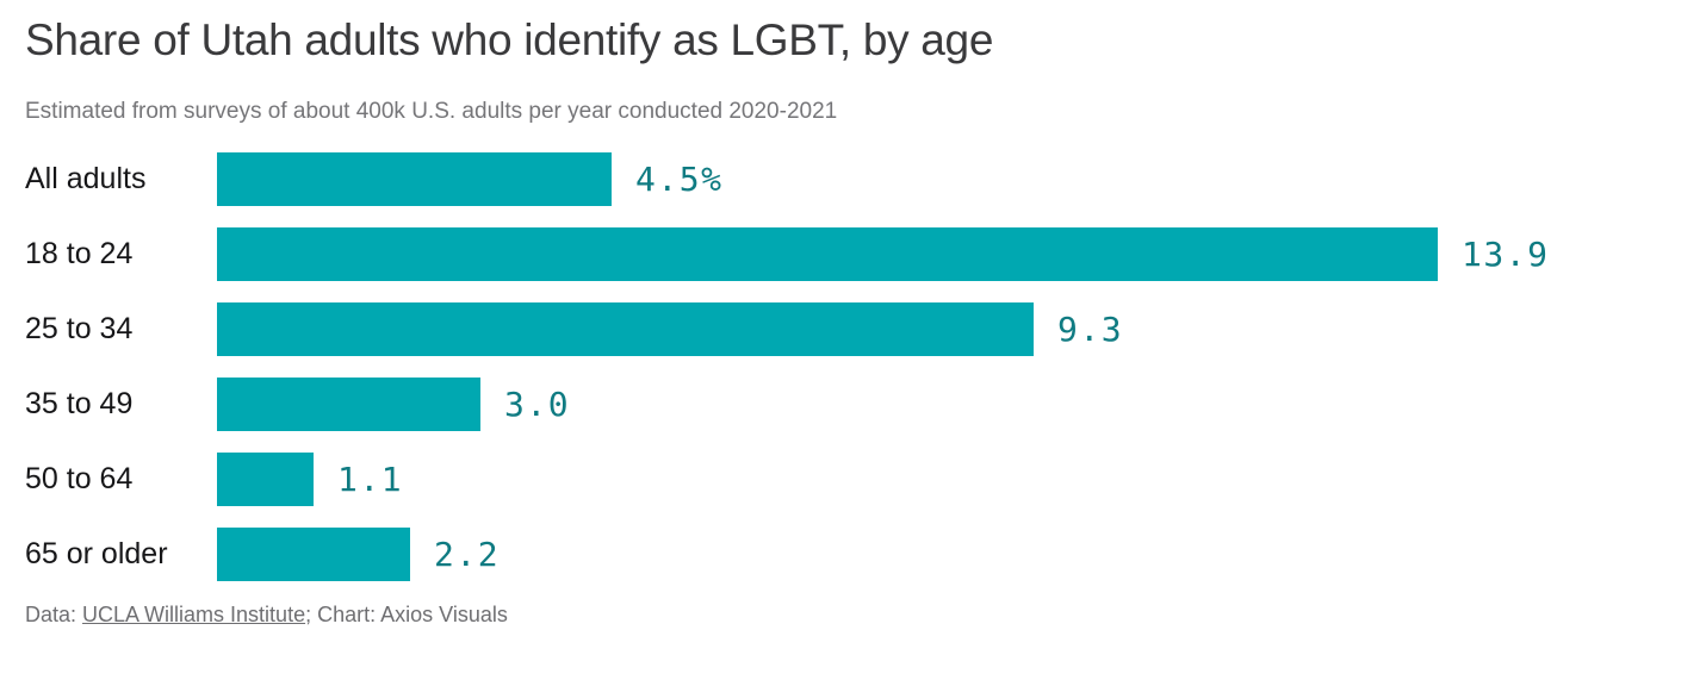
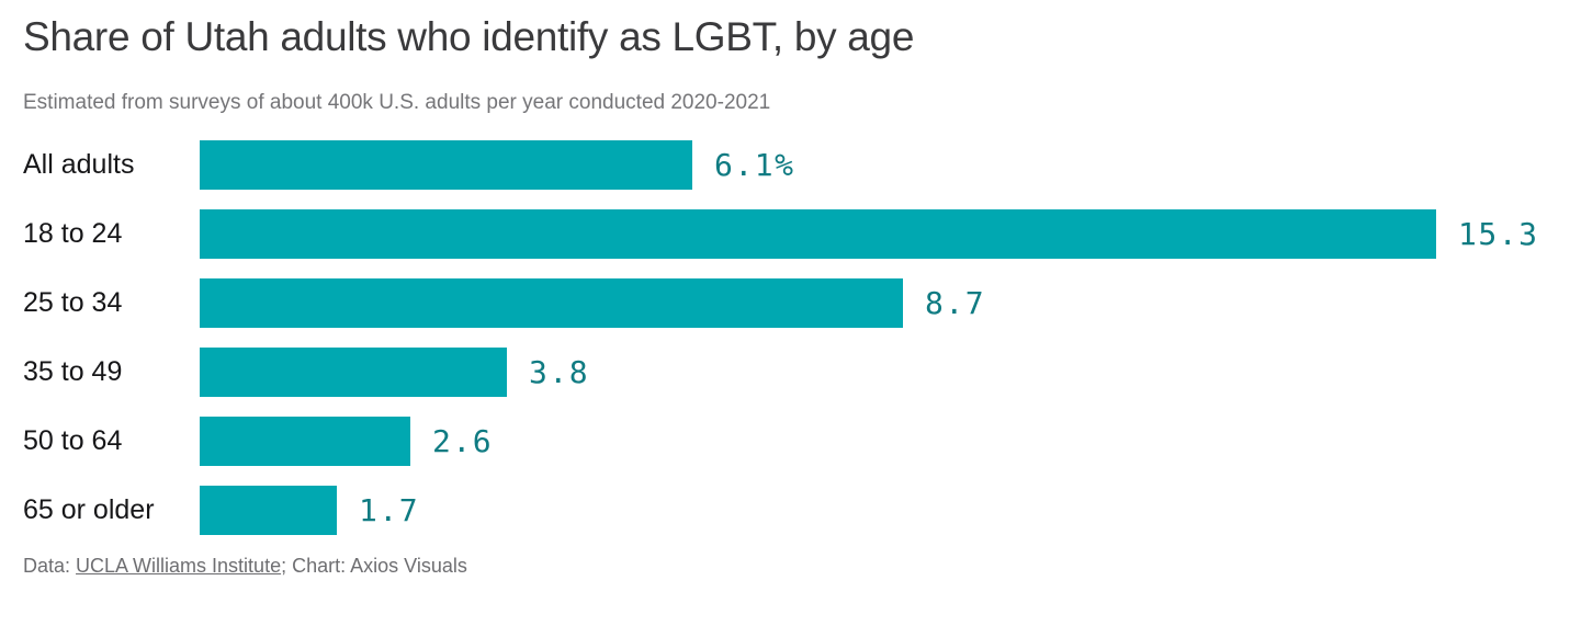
All adults: 4.5% -> 6.1%
18 to 24: 13.9 -> 15.3
25 to 34: 9.3 -> 8.7
35 to 49: 3.0 -> 3.8
50 to 64: 1.1 -> 2.6
65 or older: 2.2 -> 1.7
